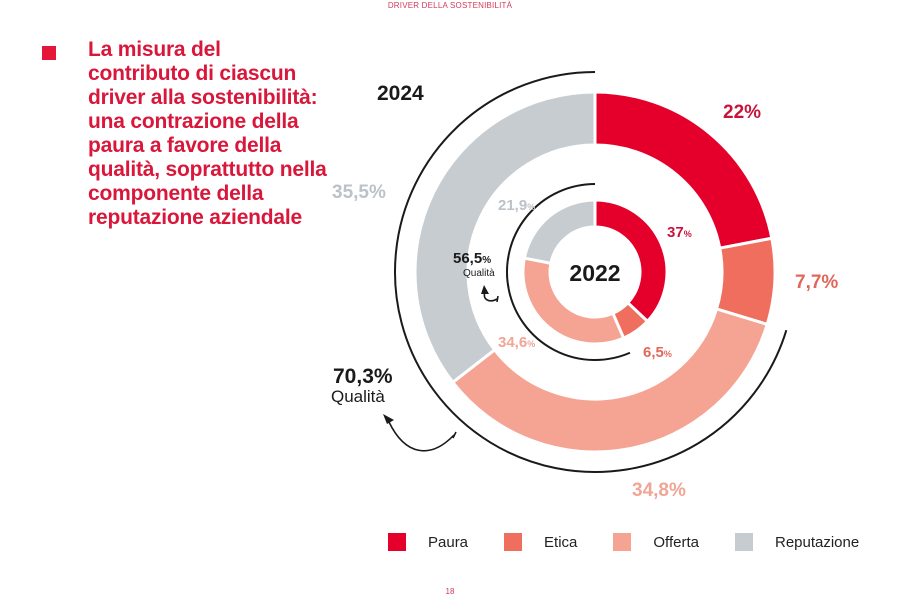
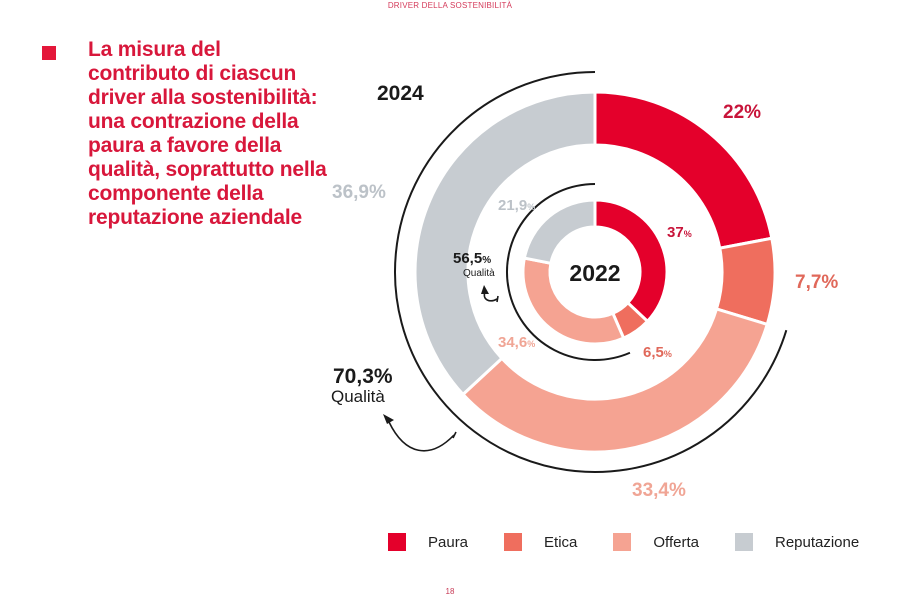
2024/Offerta: 34,8% -> 33,4%
2024/Reputazione: 35,5% -> 36,9%
